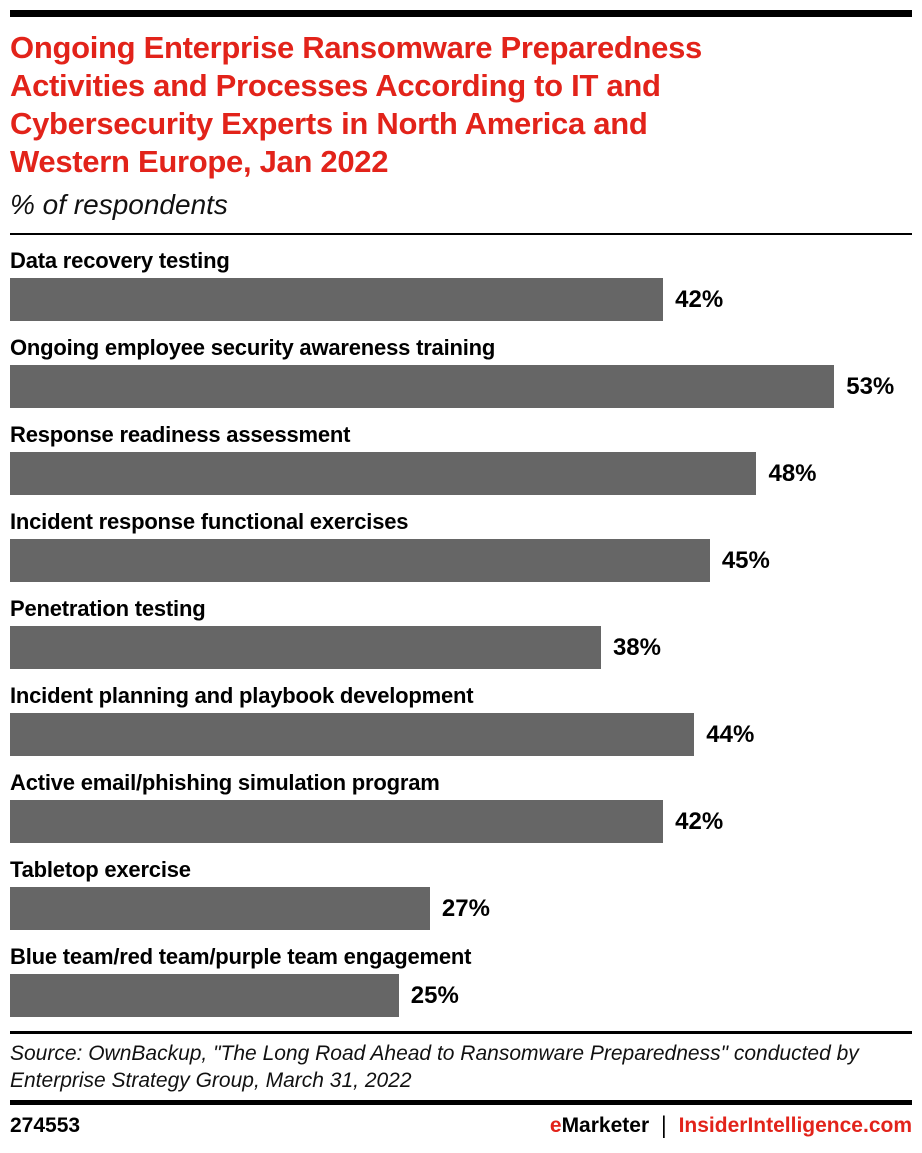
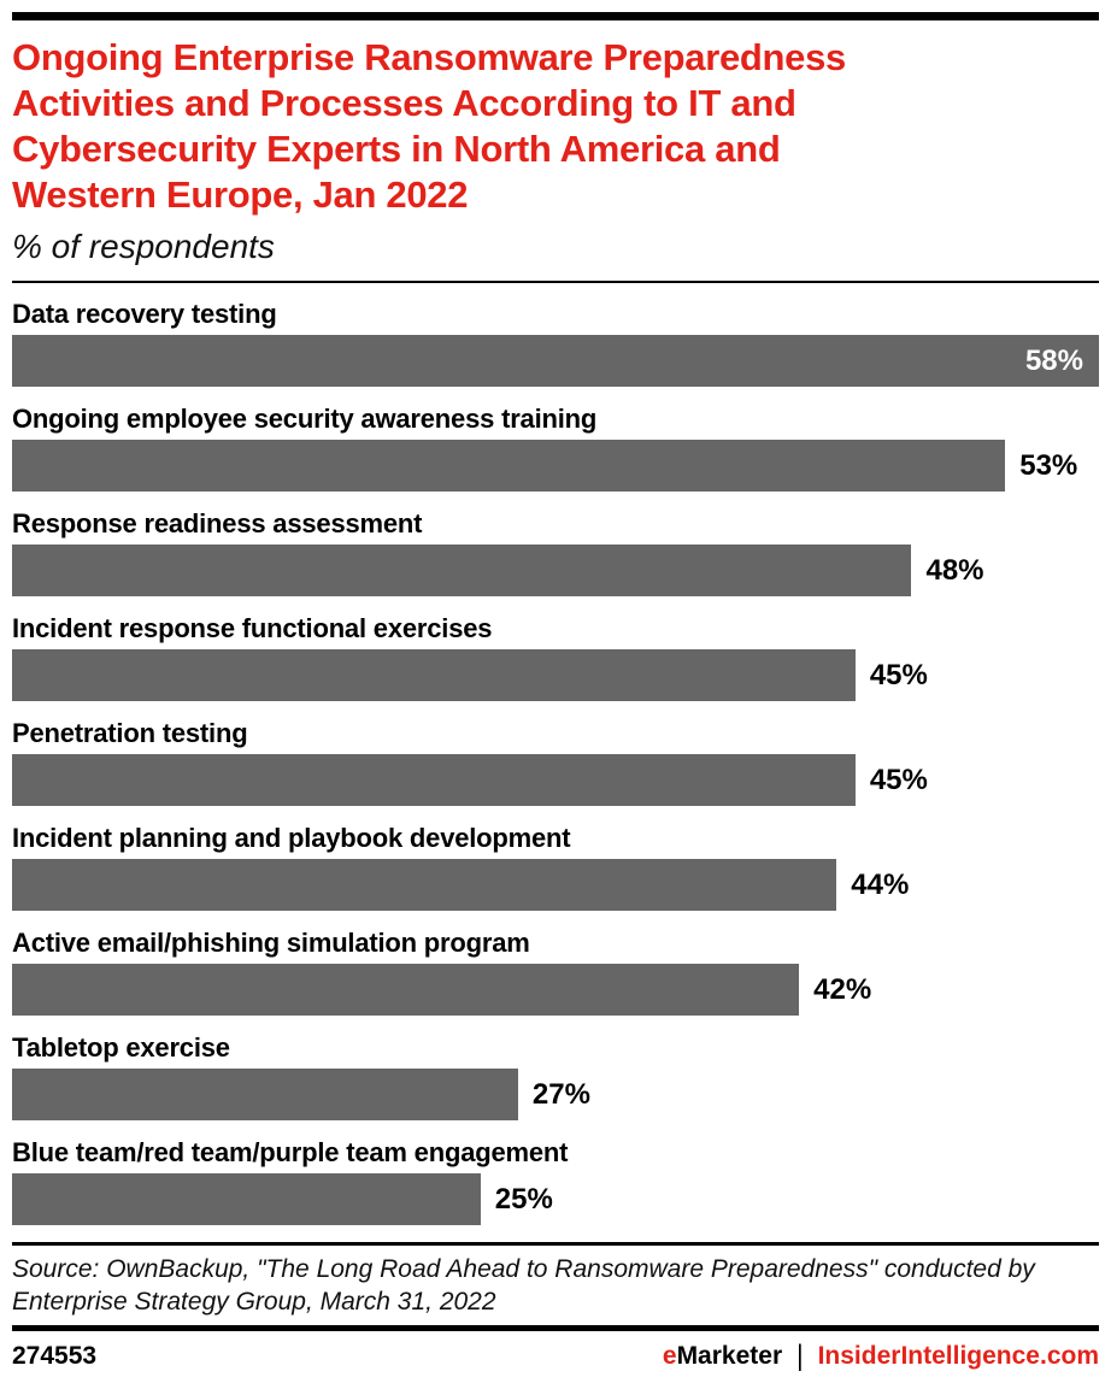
Data recovery testing: 42% -> 58%
Penetration testing: 38% -> 45%
